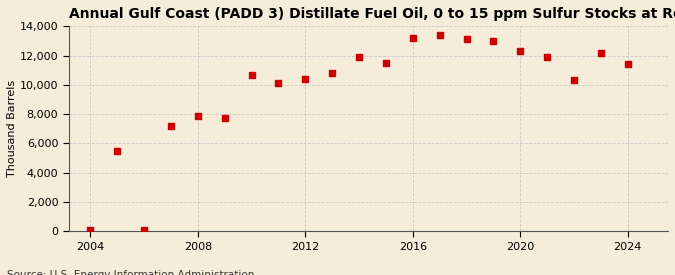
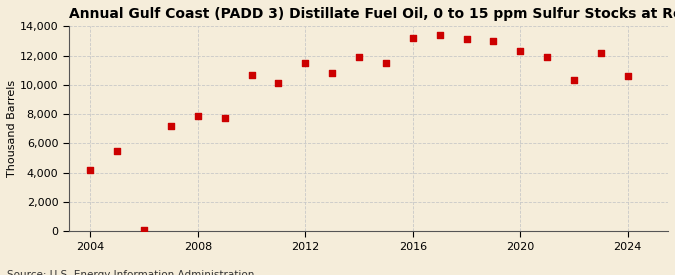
2004: 0 -> 4,200
2012: 10,400 -> 11,500
2024: 11,400 -> 10,600
